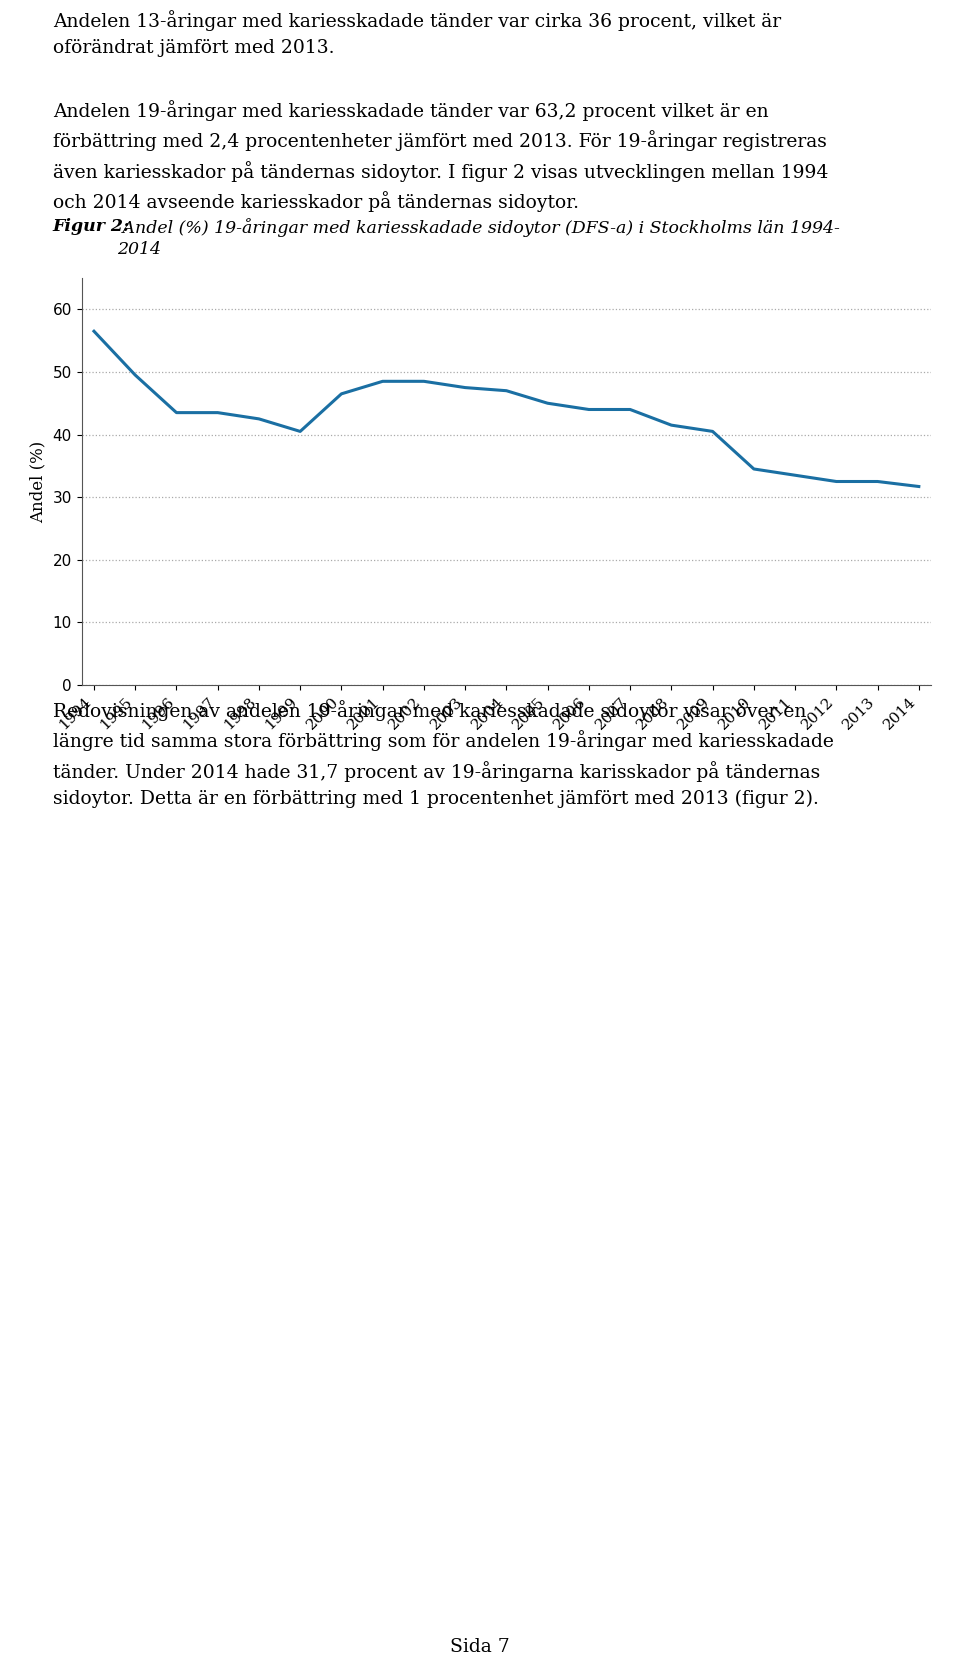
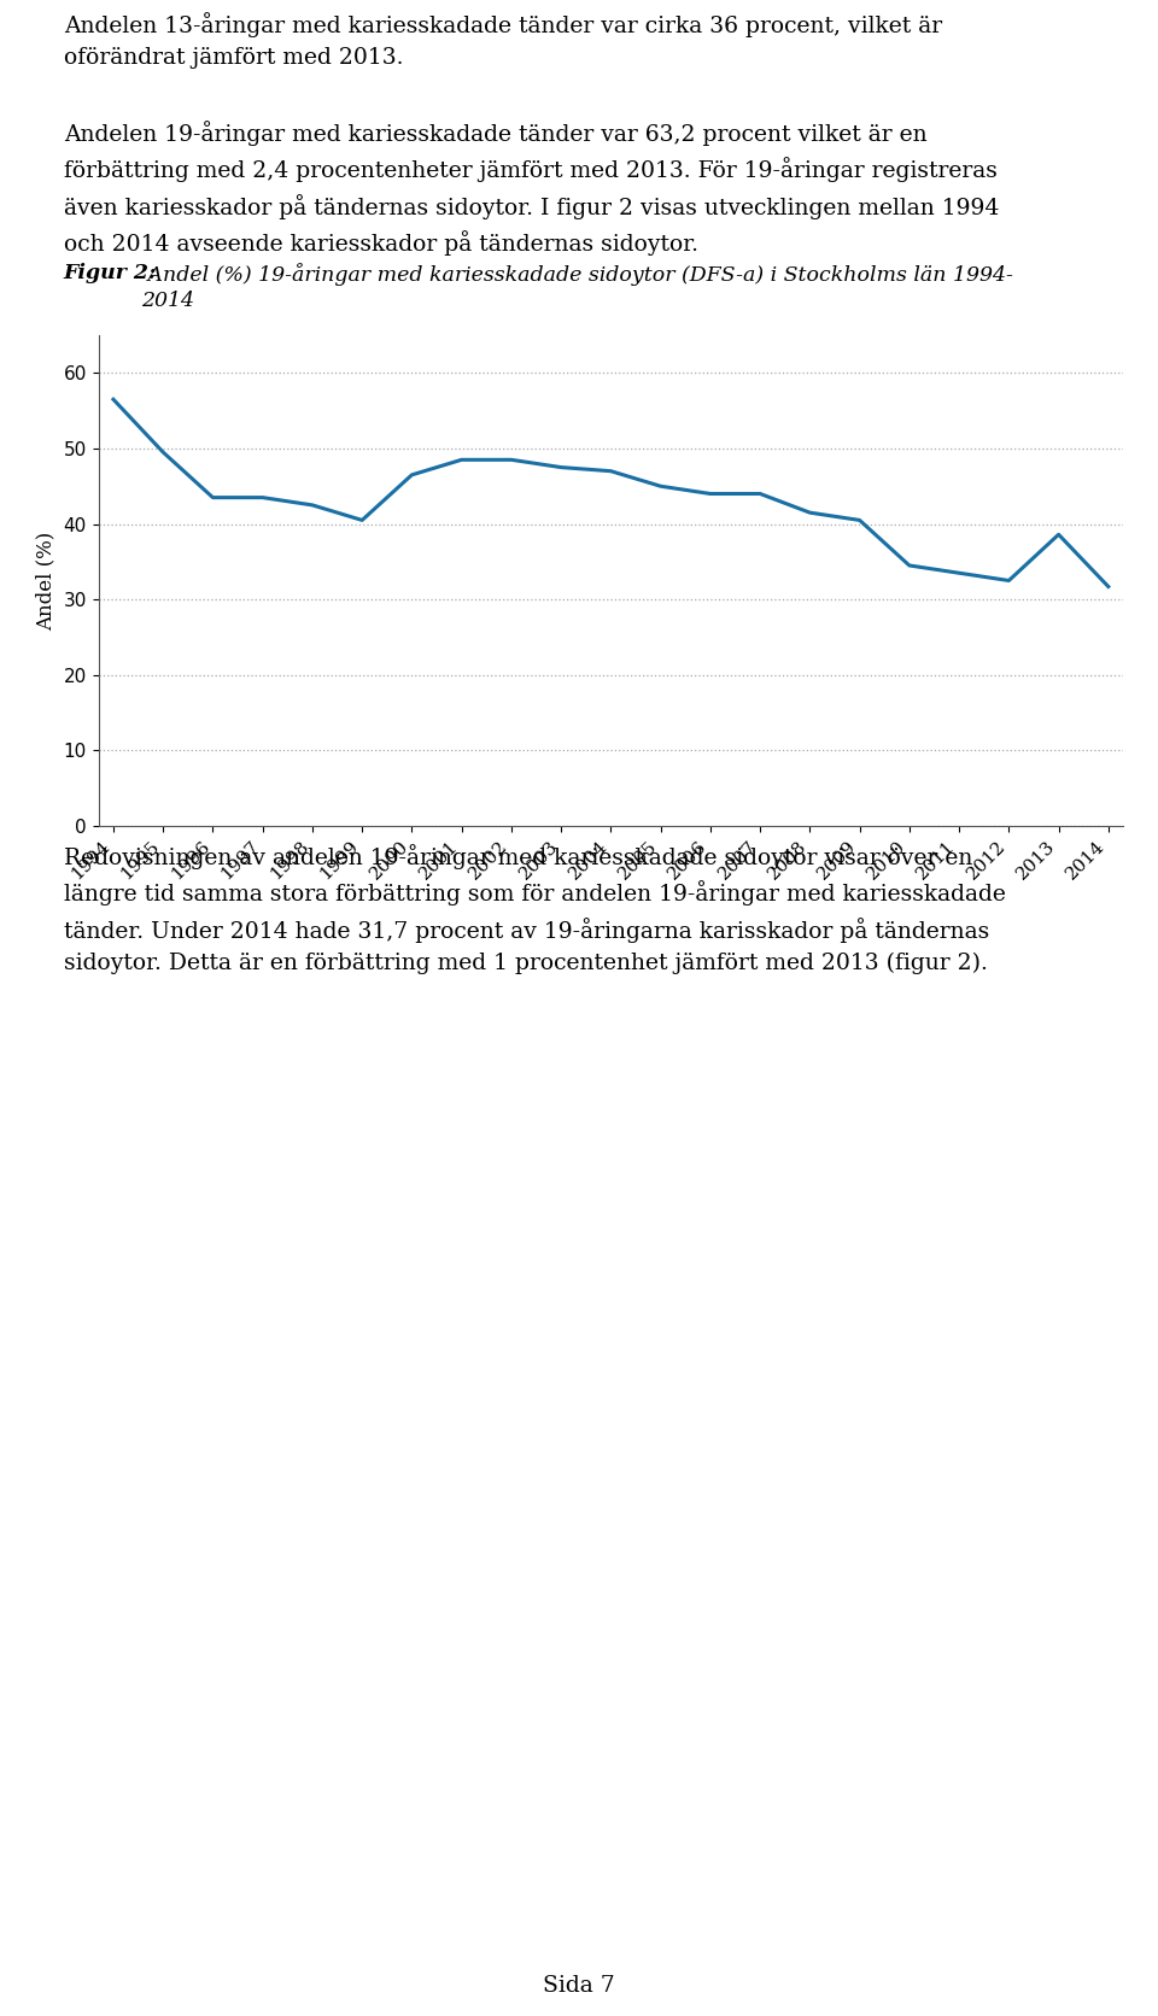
2013: 32.5 -> 38.6
